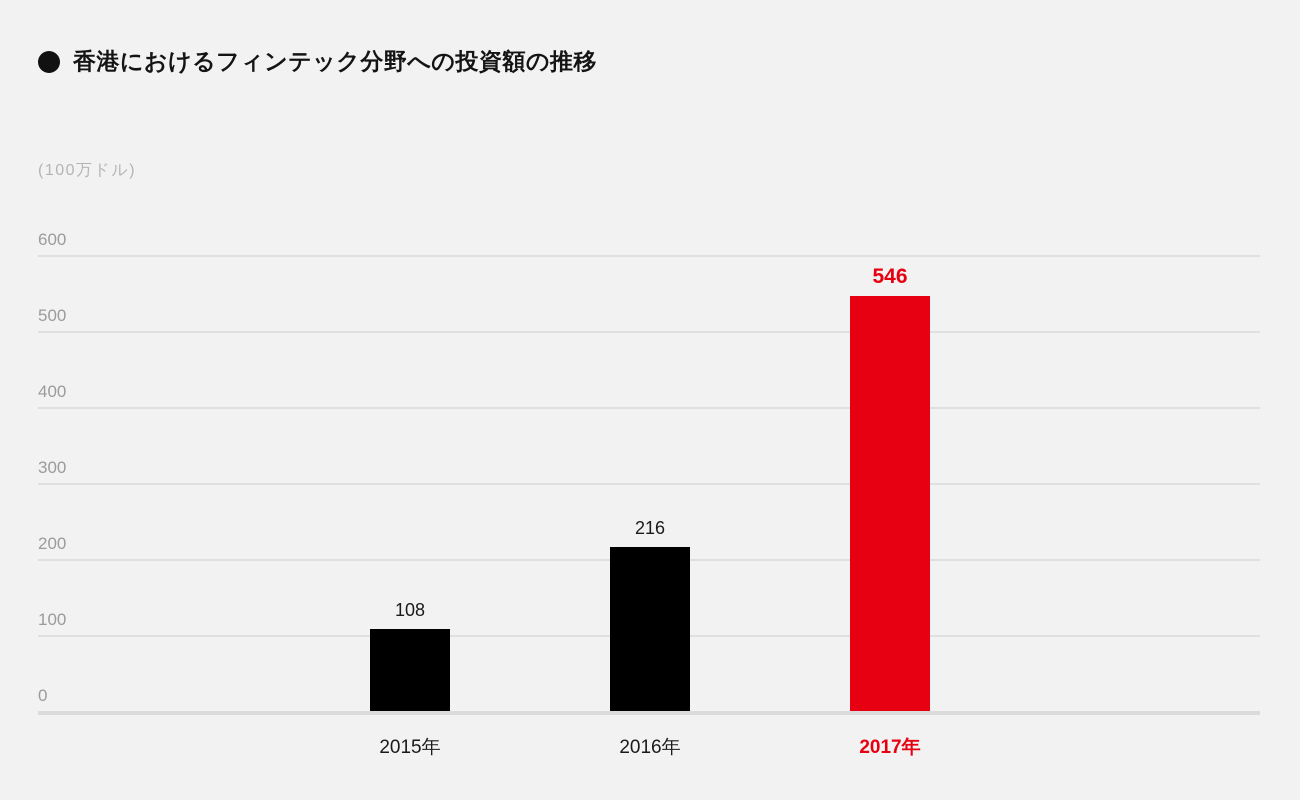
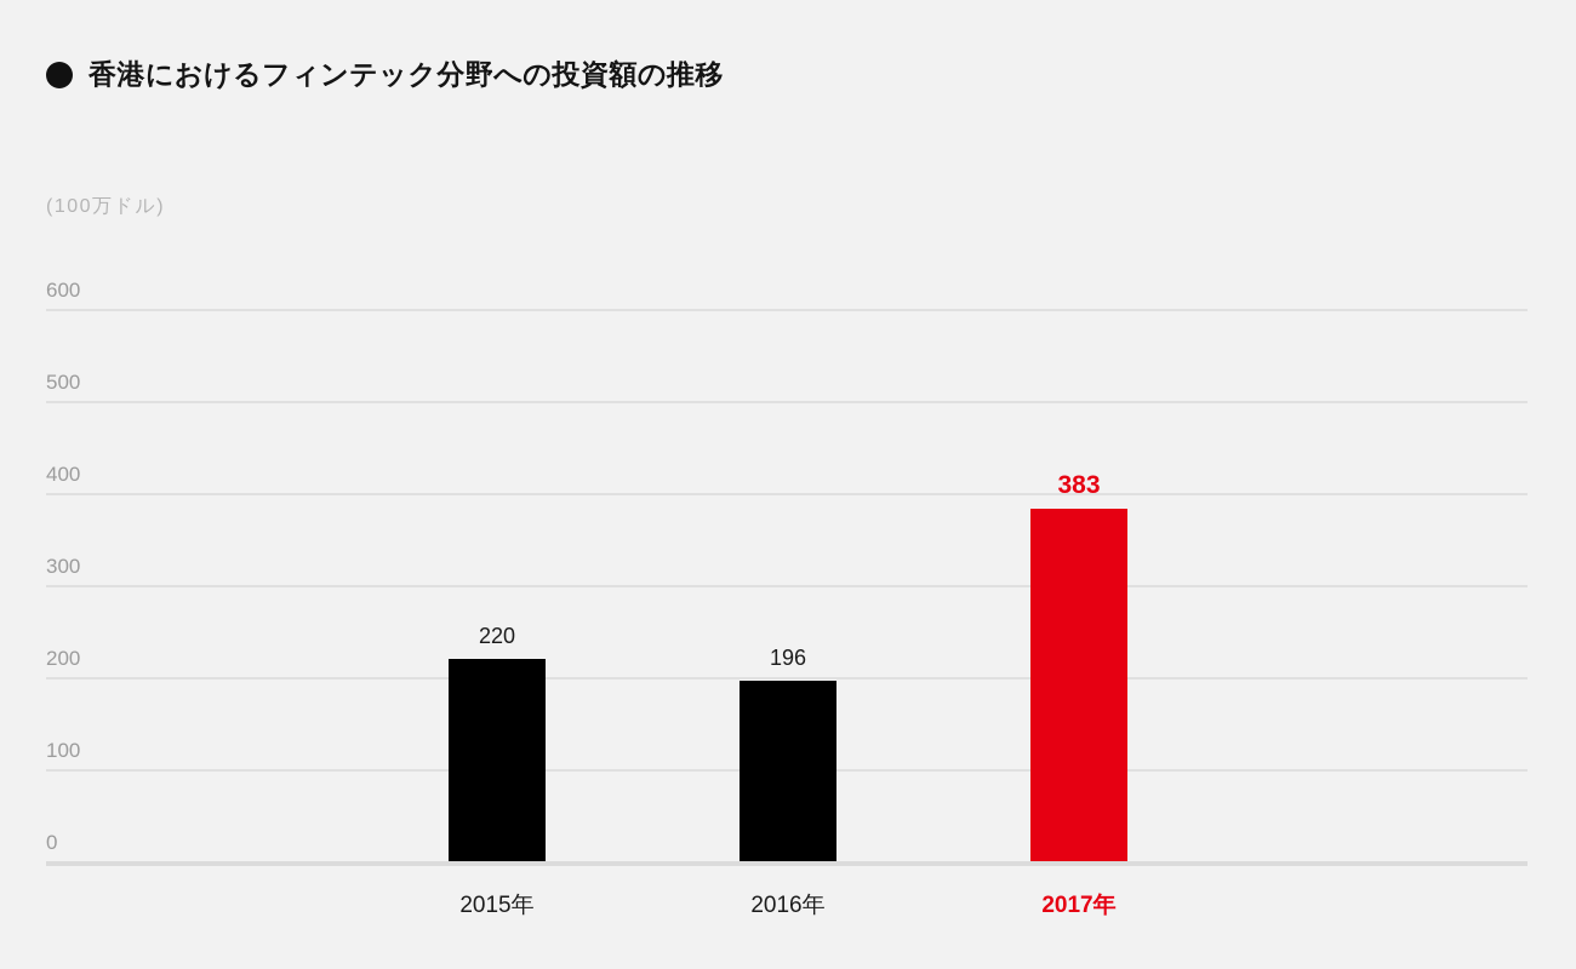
2015年: 108 -> 220
2016年: 216 -> 196
2017年: 546 -> 383
